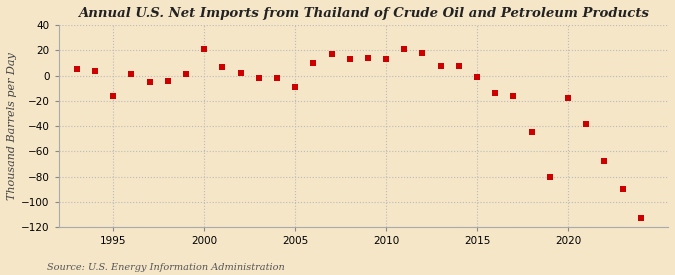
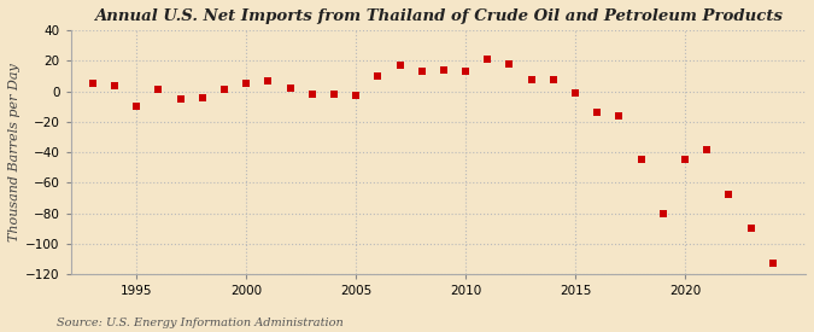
1995: -16 -> -10
2000: 21 -> 5
2005: -9 -> -3
2020: -18 -> -45
